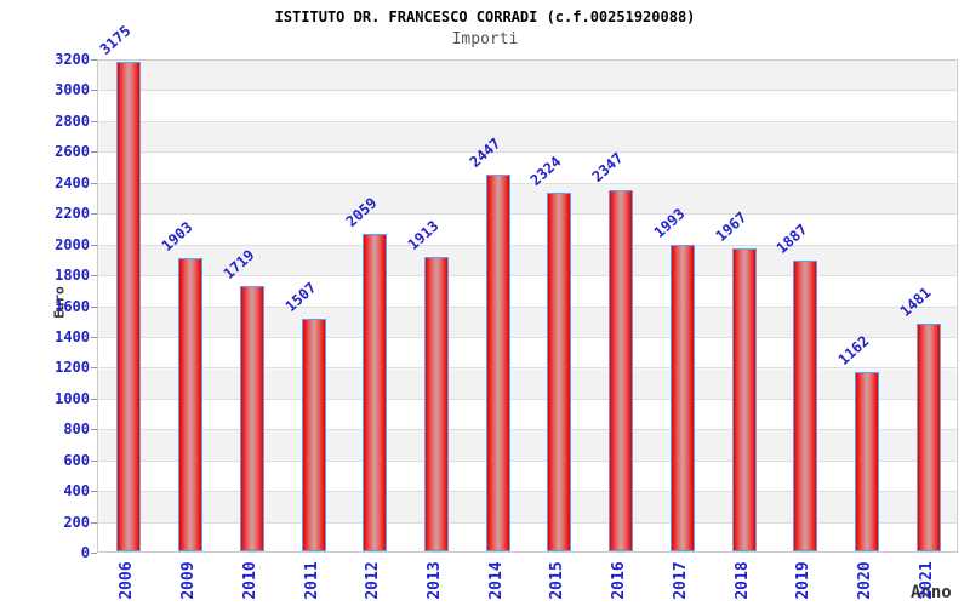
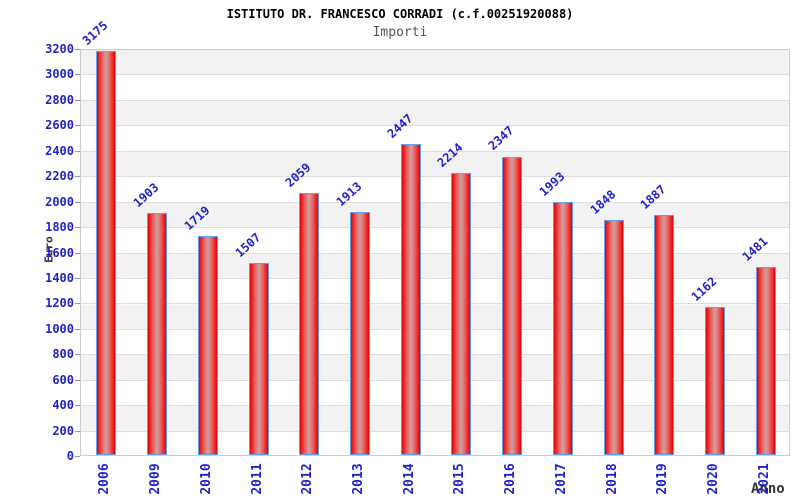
2015: 2324 -> 2214
2018: 1967 -> 1848
